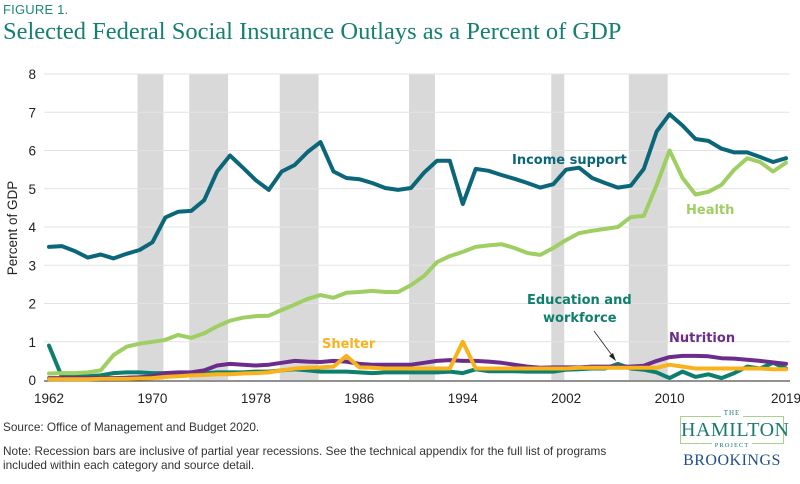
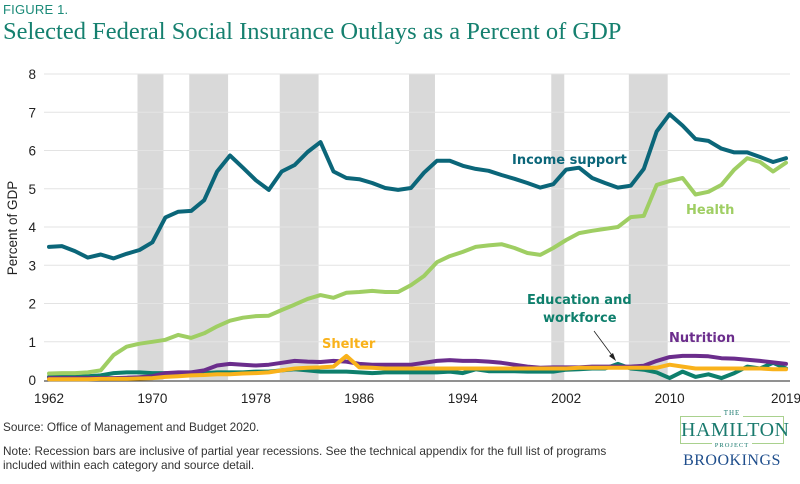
Education and workforce/1962: 0.9 -> 0.1
Income support/1994: 4.6 -> 5.6
Shelter/1994: 1.0 -> 0.3
Health/2010: 6.0 -> 5.2
